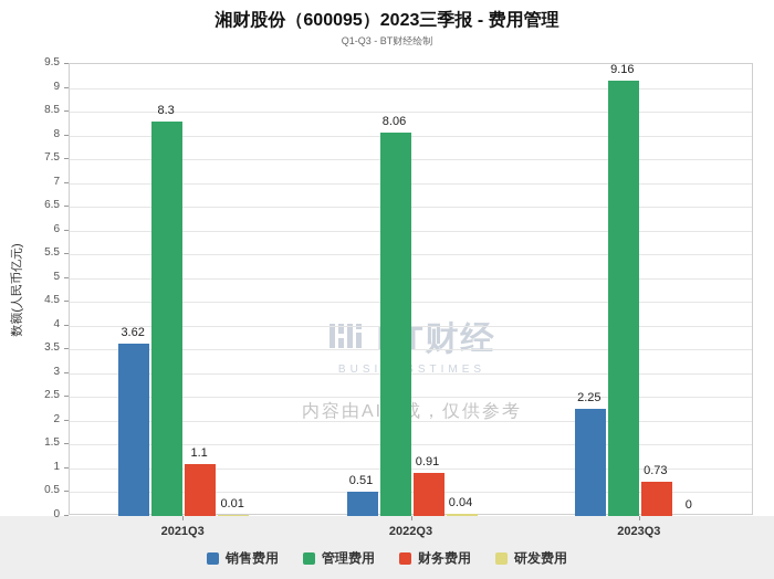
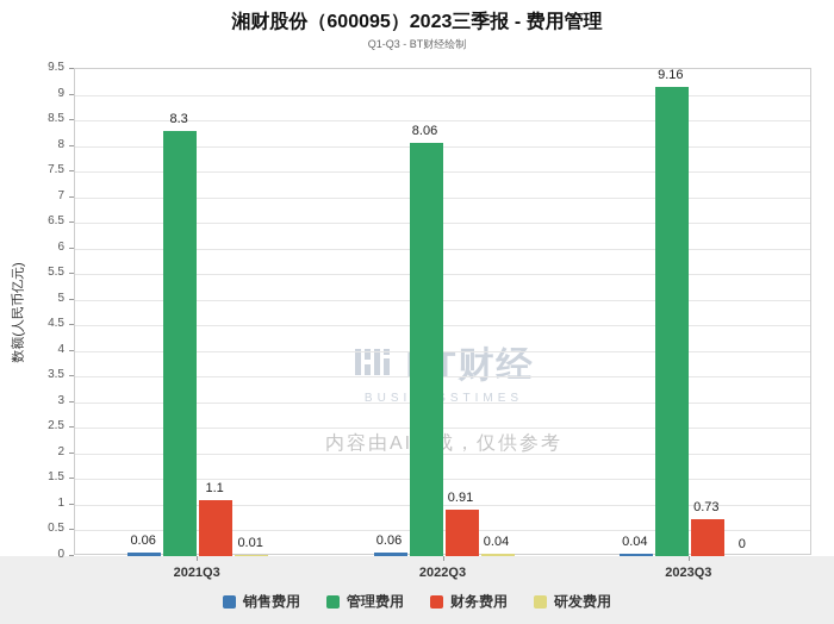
销售费用/2021Q3: 3.62 -> 0.06
销售费用/2022Q3: 0.51 -> 0.06
销售费用/2023Q3: 2.25 -> 0.04
